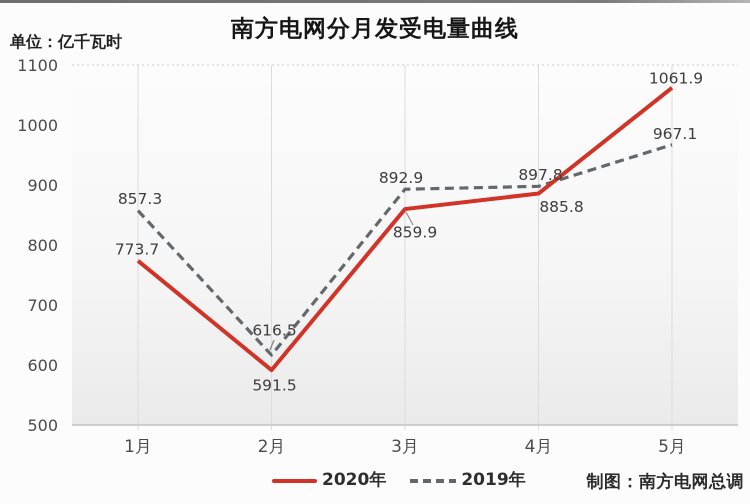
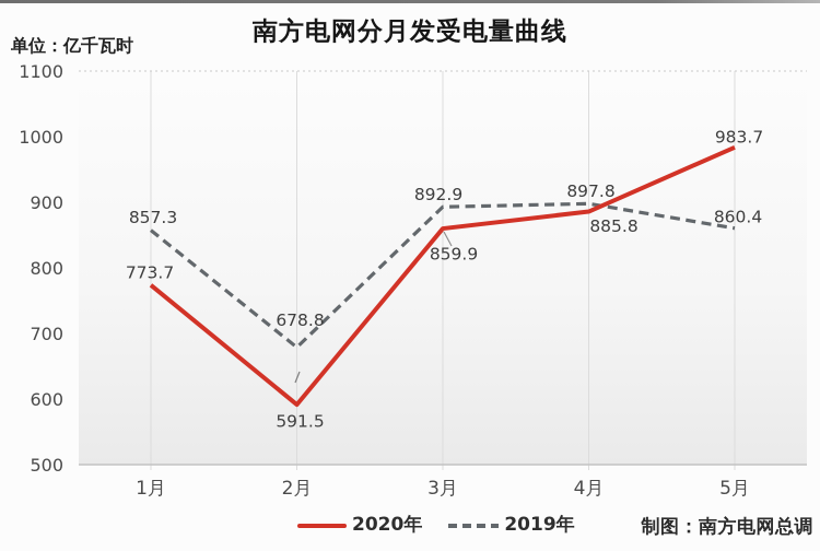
2019年/2月: 616.5 -> 678.8
2020年/5月: 1061.9 -> 983.7
2019年/5月: 967.1 -> 860.4
